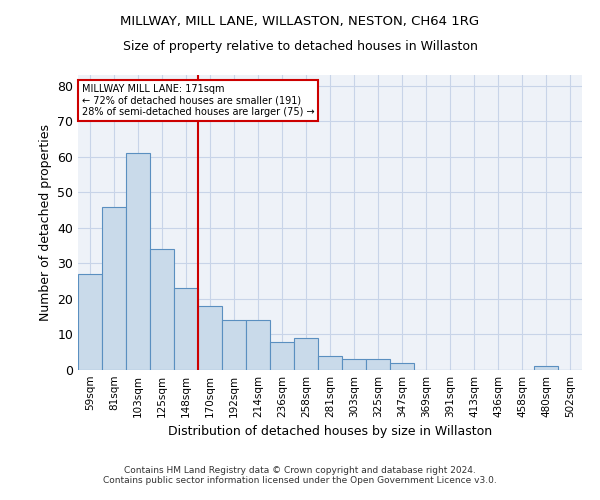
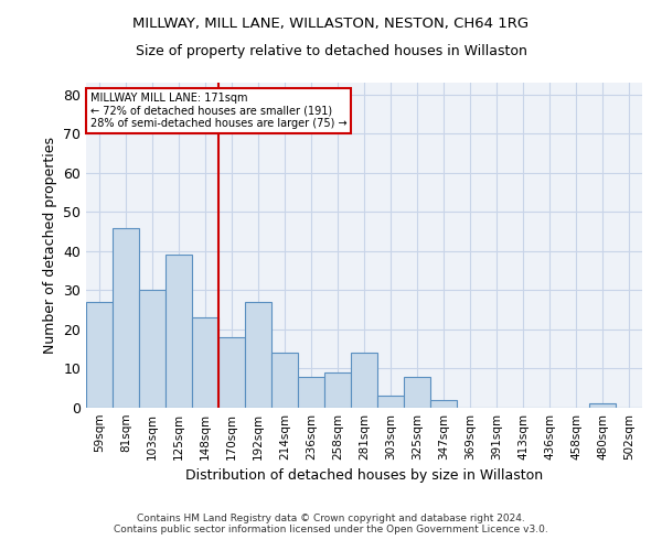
103sqm: 61 -> 30
125sqm: 34 -> 39
192sqm: 14 -> 27
281sqm: 4 -> 14
325sqm: 3 -> 8
